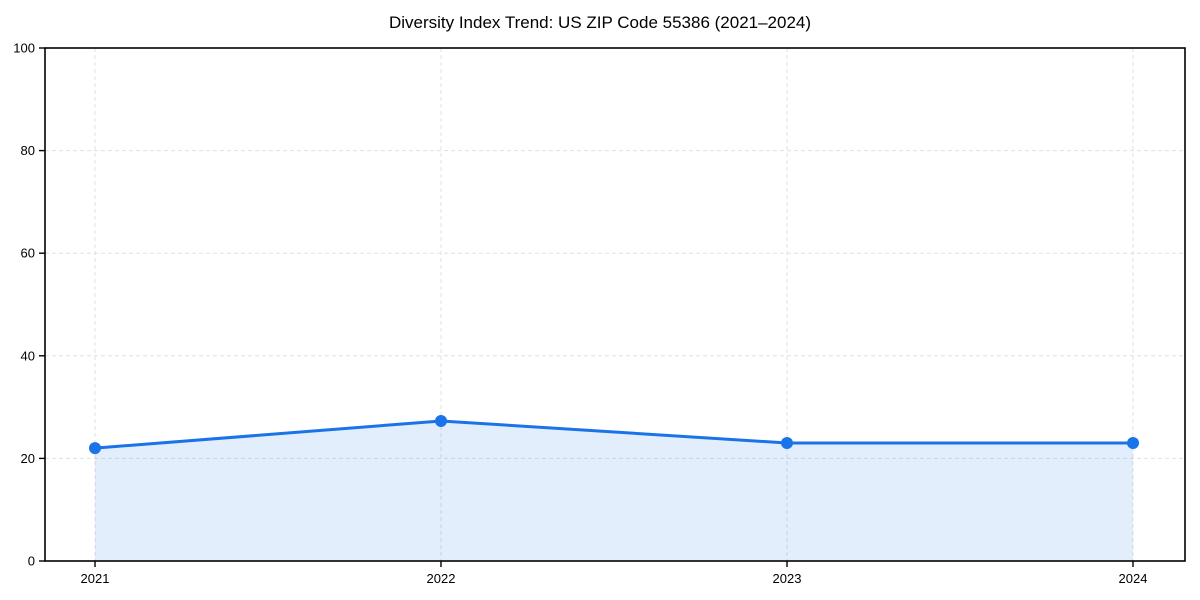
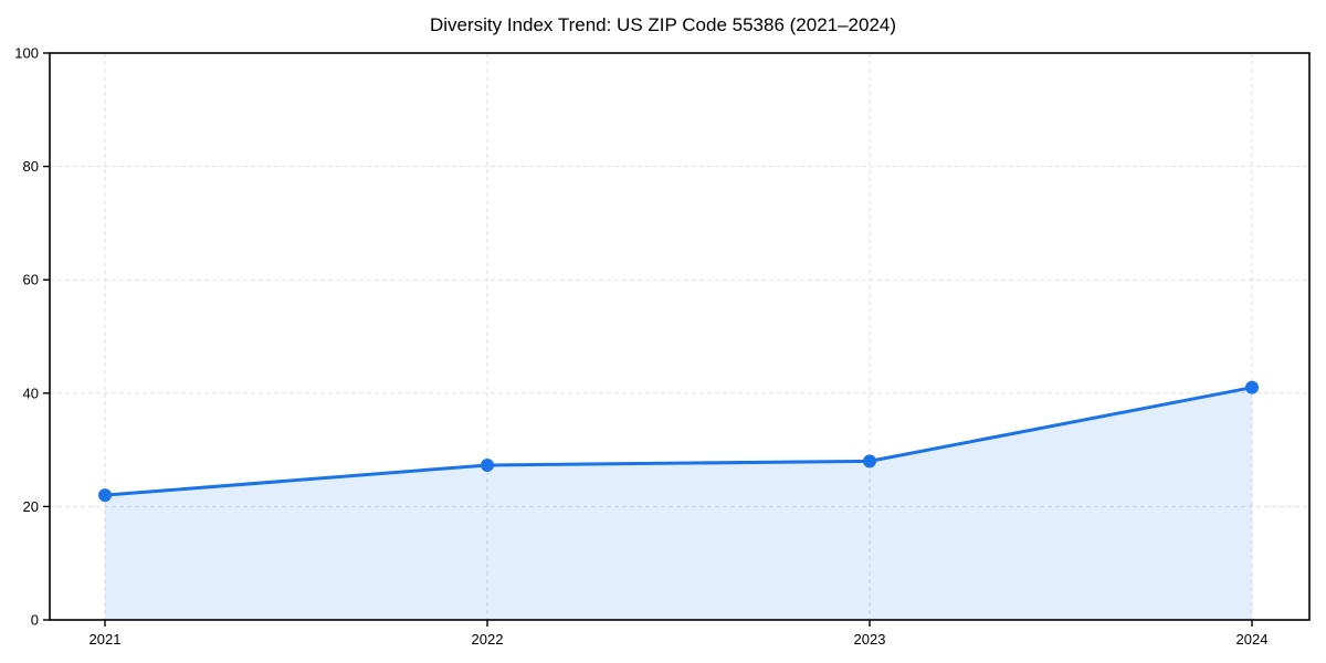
2023: 23 -> 28
2024: 23 -> 41
